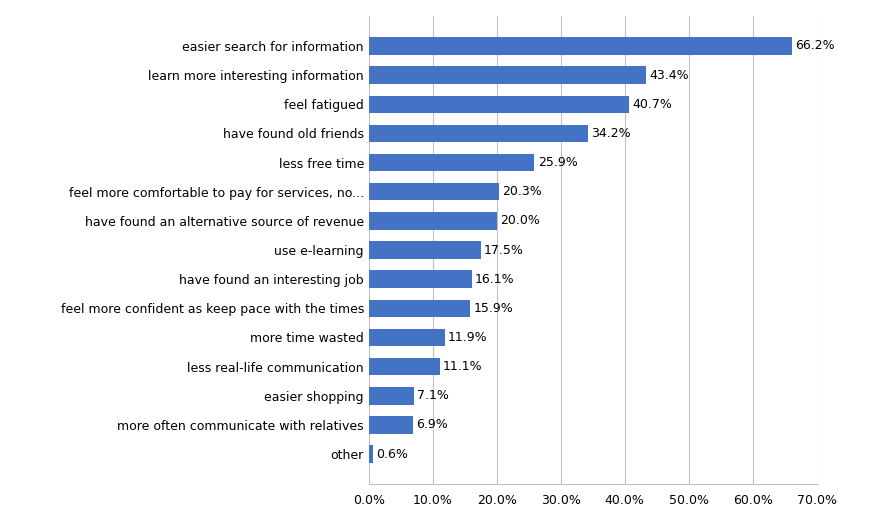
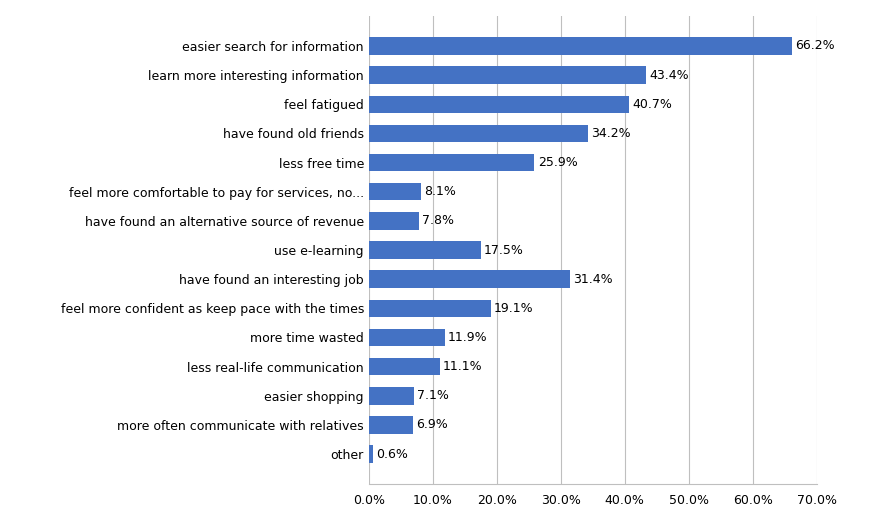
feel more comfortable to pay for services, no...: 20.3% -> 8.1%
have found an alternative source of revenue: 20.0% -> 7.8%
have found an interesting job: 16.1% -> 31.4%
feel more confident as keep pace with the times: 15.9% -> 19.1%
